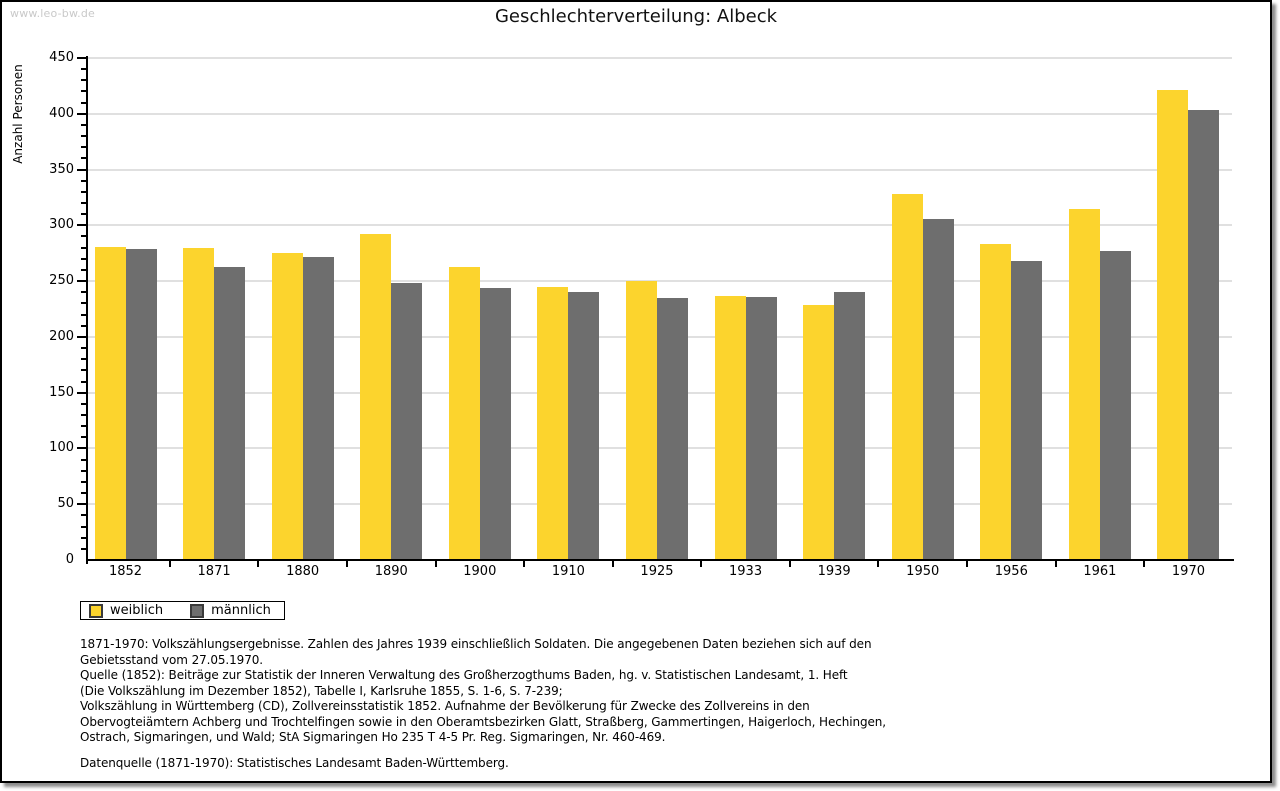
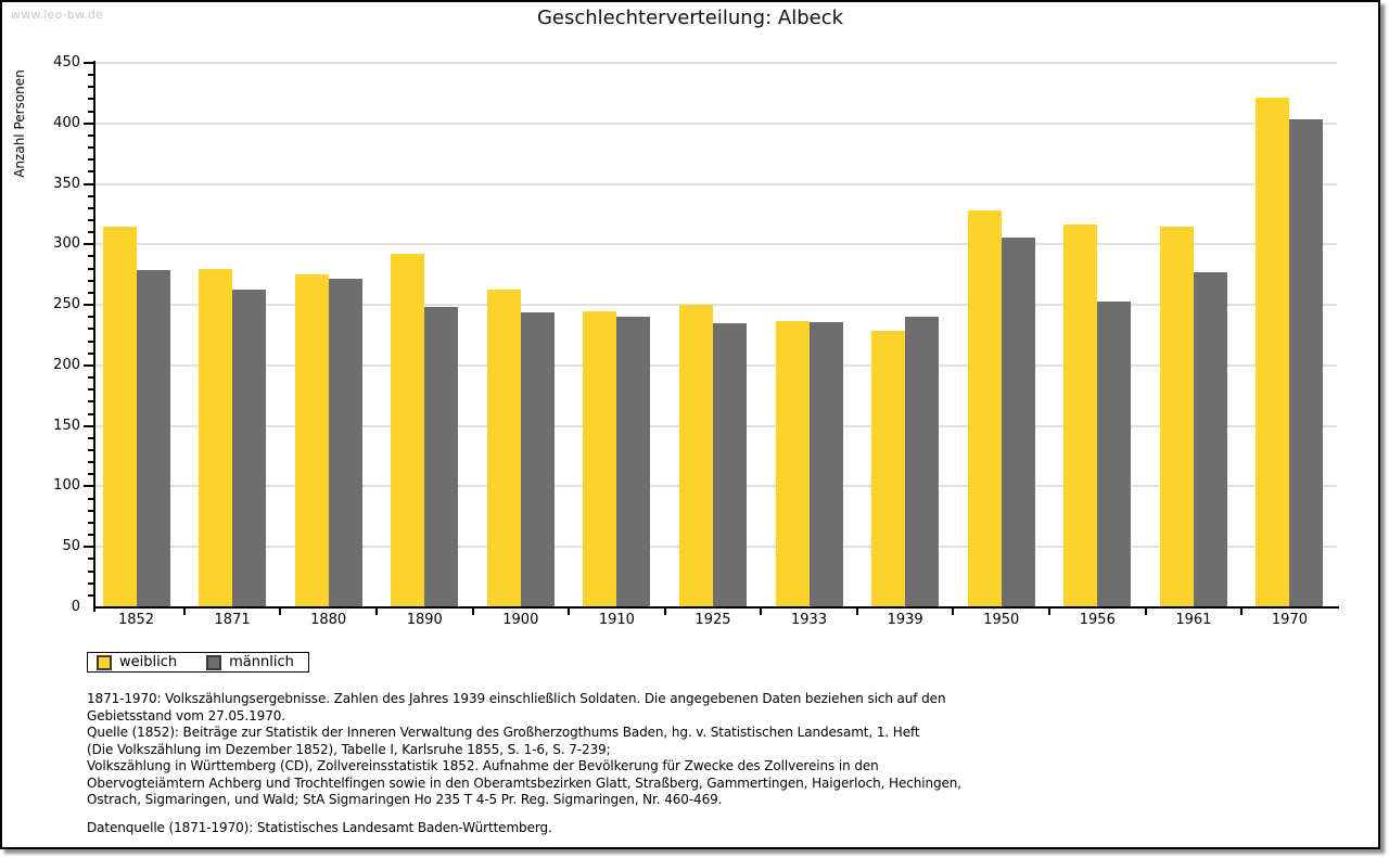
weiblich/1852: 281 -> 315
weiblich/1956: 283 -> 316
männlich/1956: 268 -> 253
